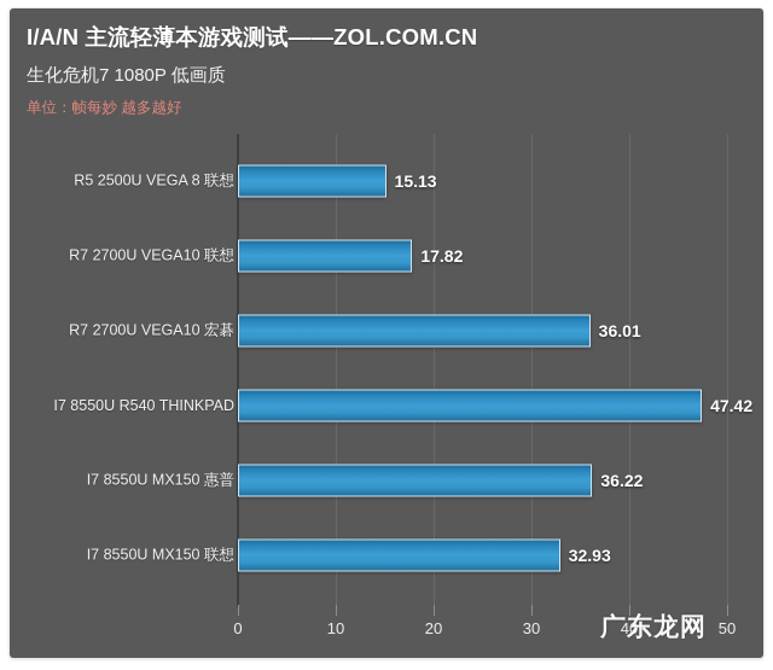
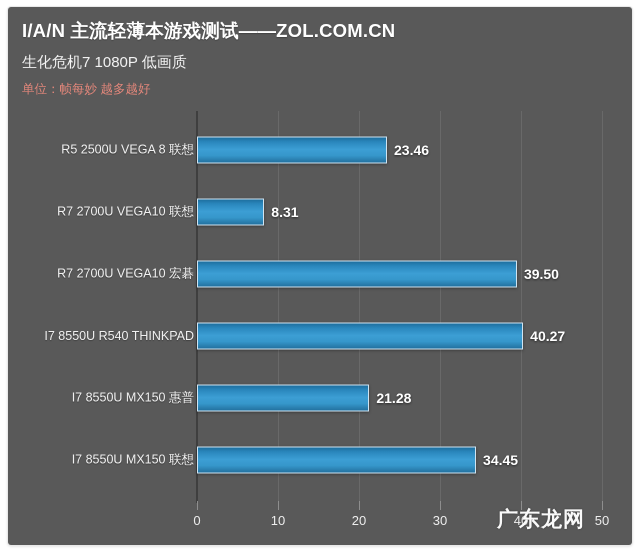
R5 2500U VEGA 8 联想: 15.13 -> 23.46
R7 2700U VEGA10 联想: 17.82 -> 8.31
R7 2700U VEGA10 宏碁: 36.01 -> 39.50
I7 8550U R540 THINKPAD: 47.42 -> 40.27
I7 8550U MX150 惠普: 36.22 -> 21.28
I7 8550U MX150 联想: 32.93 -> 34.45
